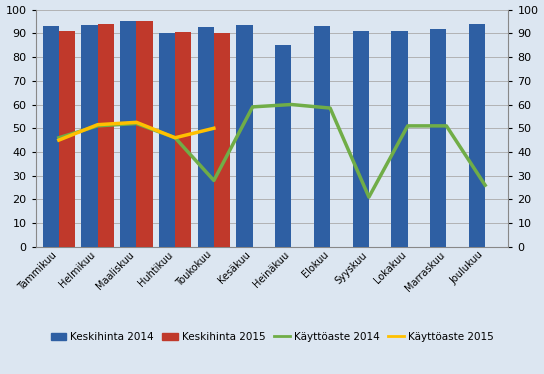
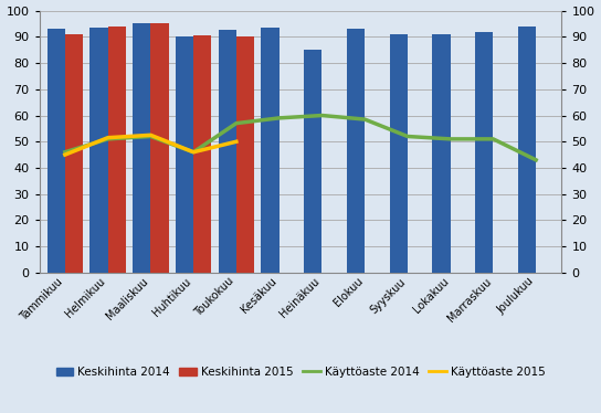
Käyttöaste 2014/Toukokuu: 28.0 -> 57.0
Käyttöaste 2014/Syyskuu: 21.0 -> 52.0
Käyttöaste 2014/Joulukuu: 26.0 -> 43.0
